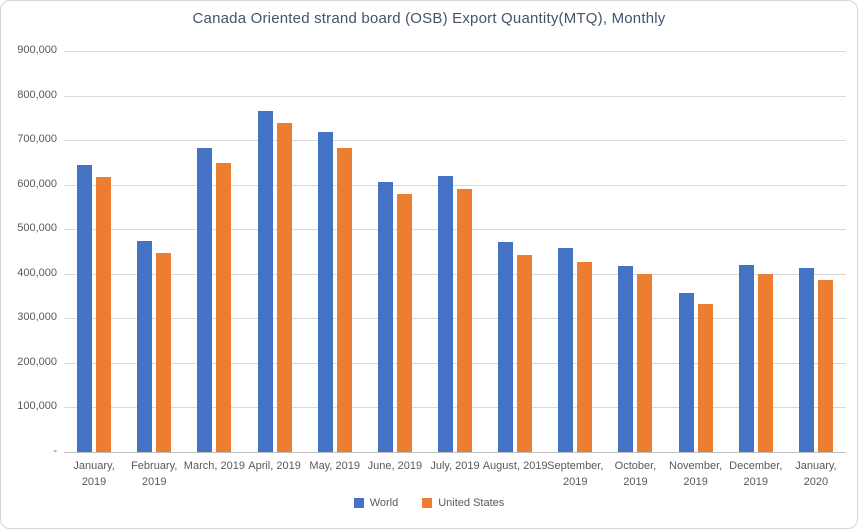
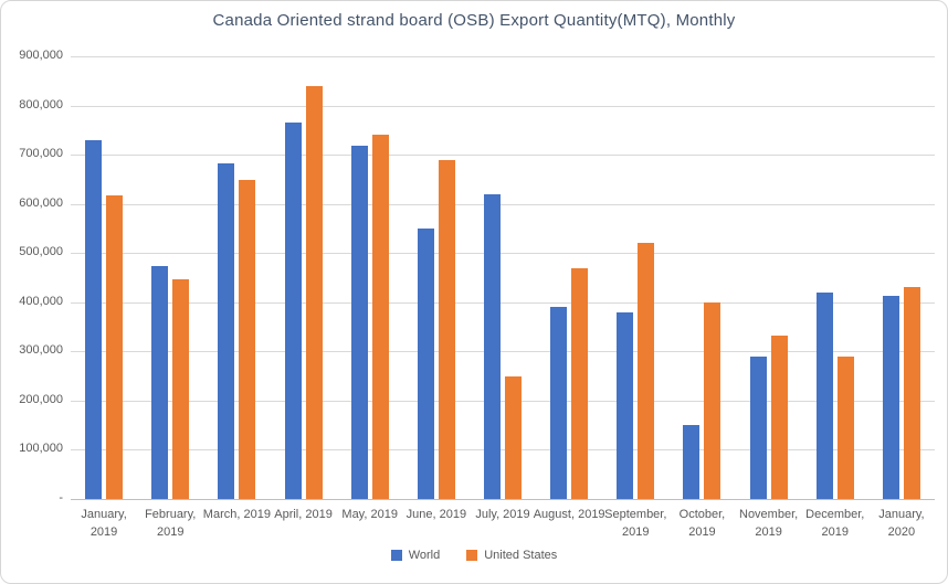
World/January, 2019: 640000 -> 730000
United States/April, 2019: 740000 -> 840000
United States/May, 2019: 680000 -> 740000
World/June, 2019: 610000 -> 550000
United States/June, 2019: 580000 -> 690000
United States/July, 2019: 590000 -> 250000
World/August, 2019: 470000 -> 390000
United States/August, 2019: 440000 -> 470000
World/September, 2019: 460000 -> 380000
United States/September, 2019: 430000 -> 520000
World/October, 2019: 420000 -> 150000
World/November, 2019: 360000 -> 290000
United States/December, 2019: 400000 -> 290000
United States/January, 2020: 390000 -> 430000
